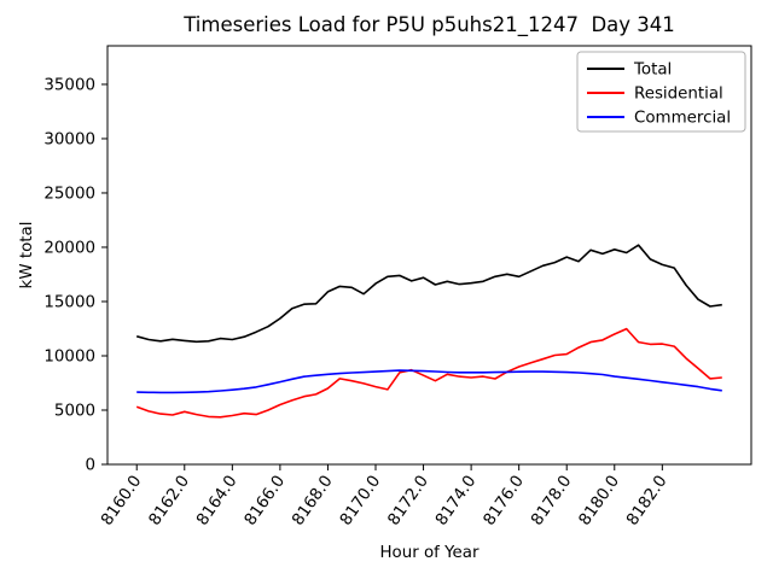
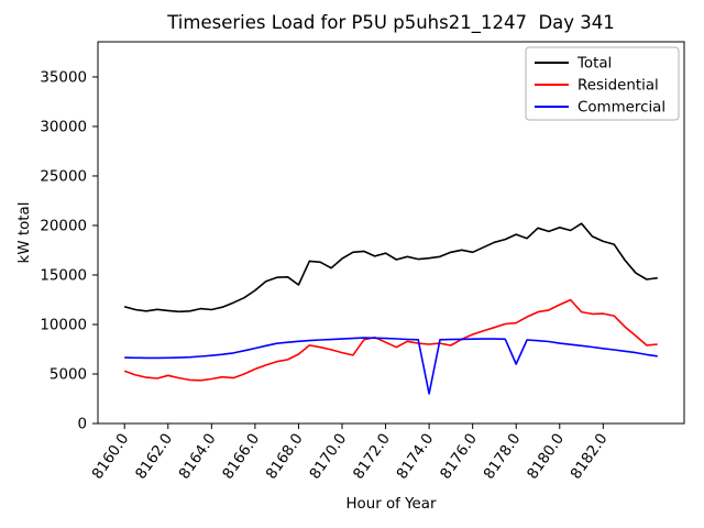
Total/8168.0: 16000 -> 14000
Commercial/8174.0: 8000 -> 3000
Commercial/8178.0: 8000 -> 6000
